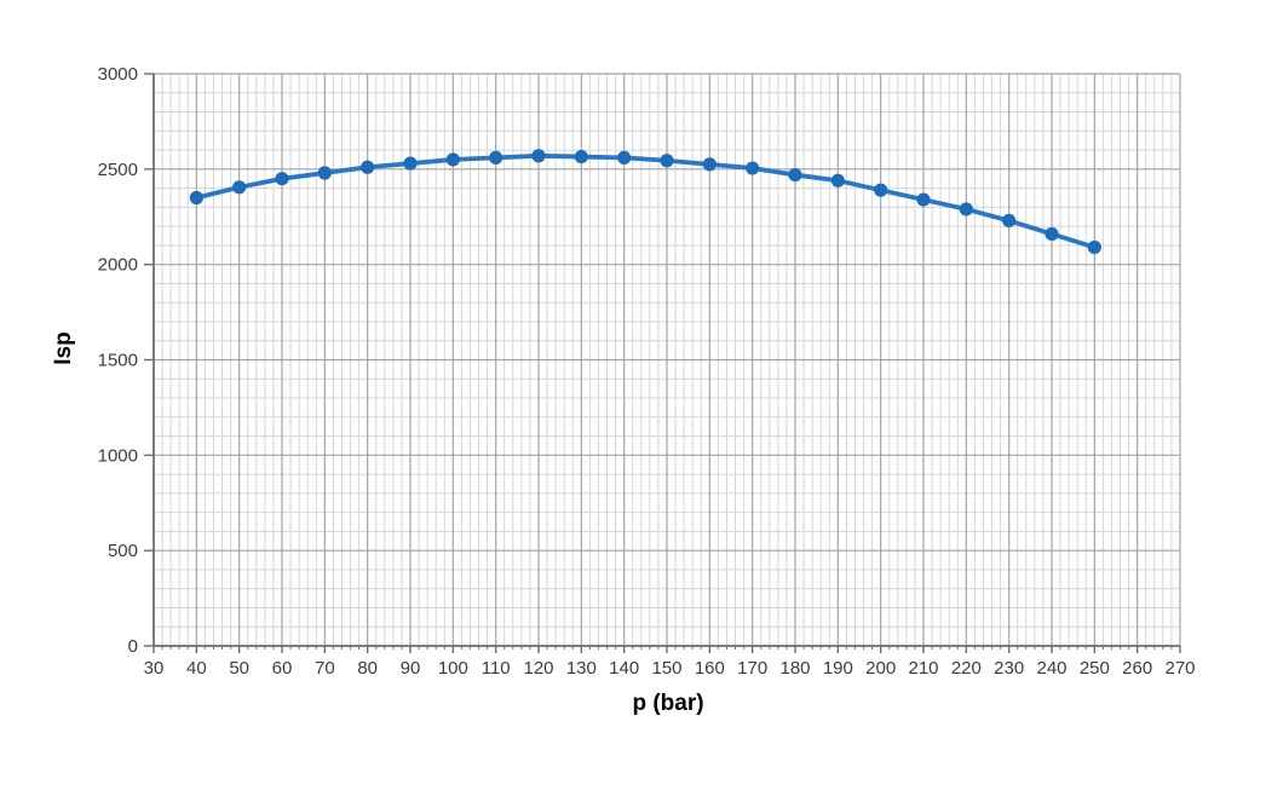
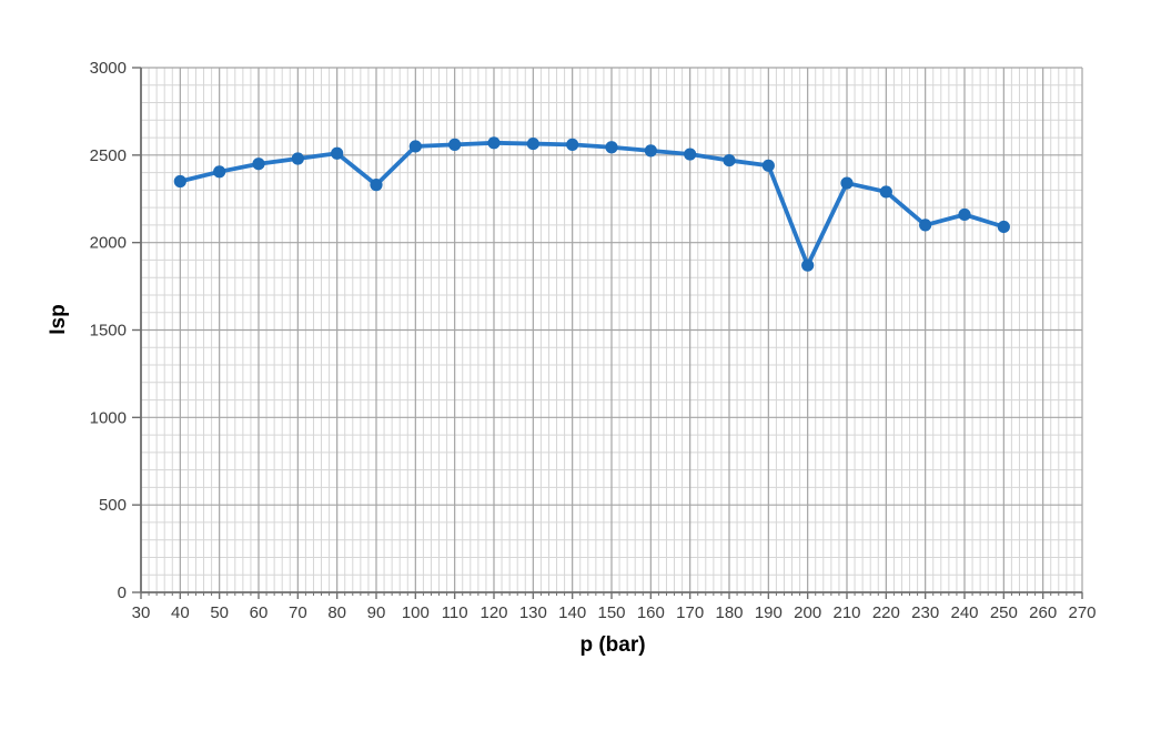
90: 2530 -> 2330
200: 2390 -> 1870
230: 2230 -> 2100
